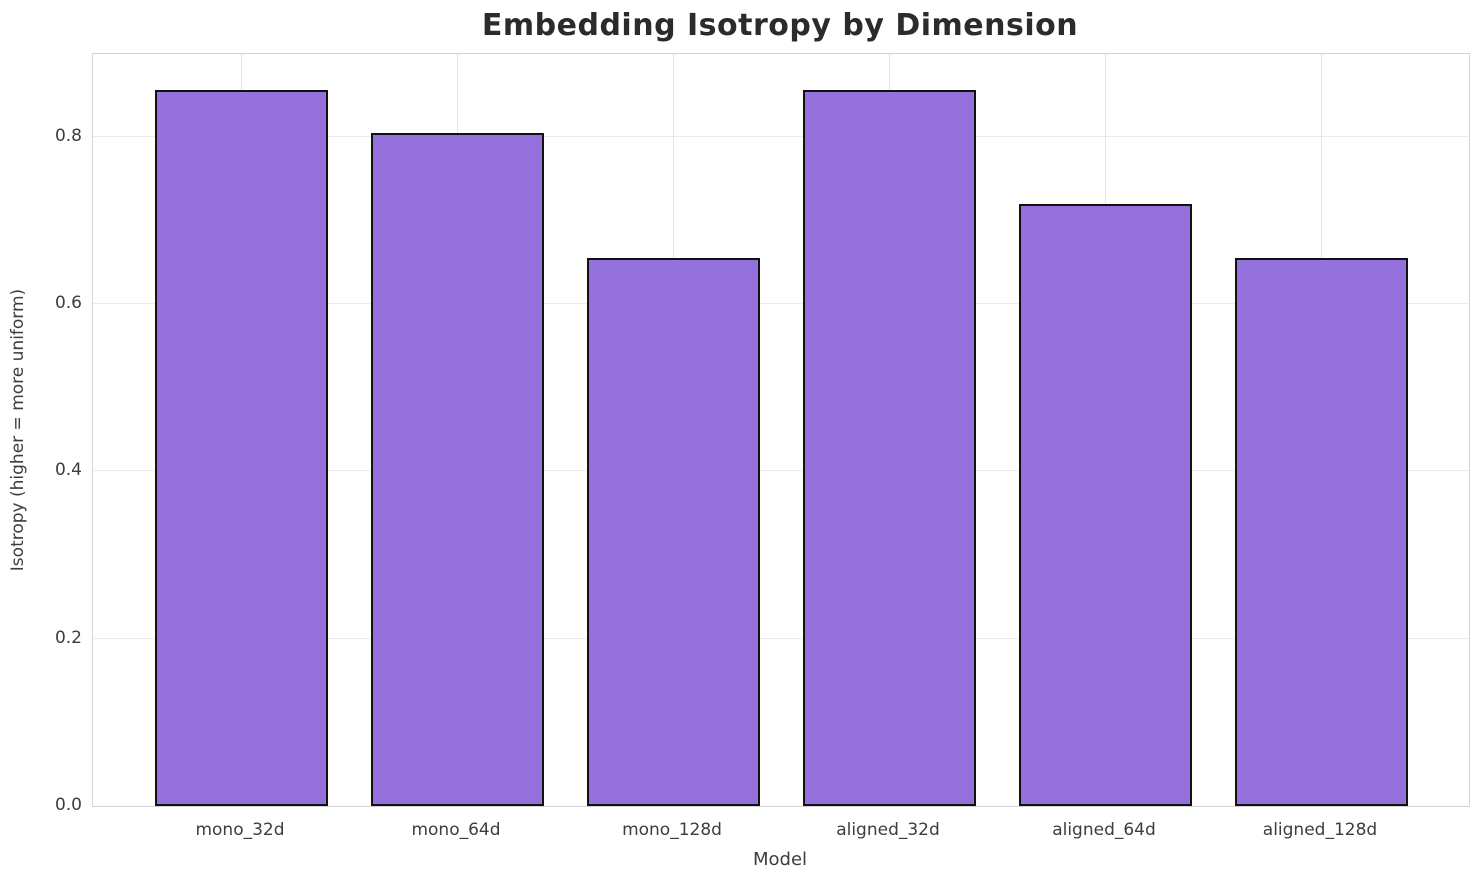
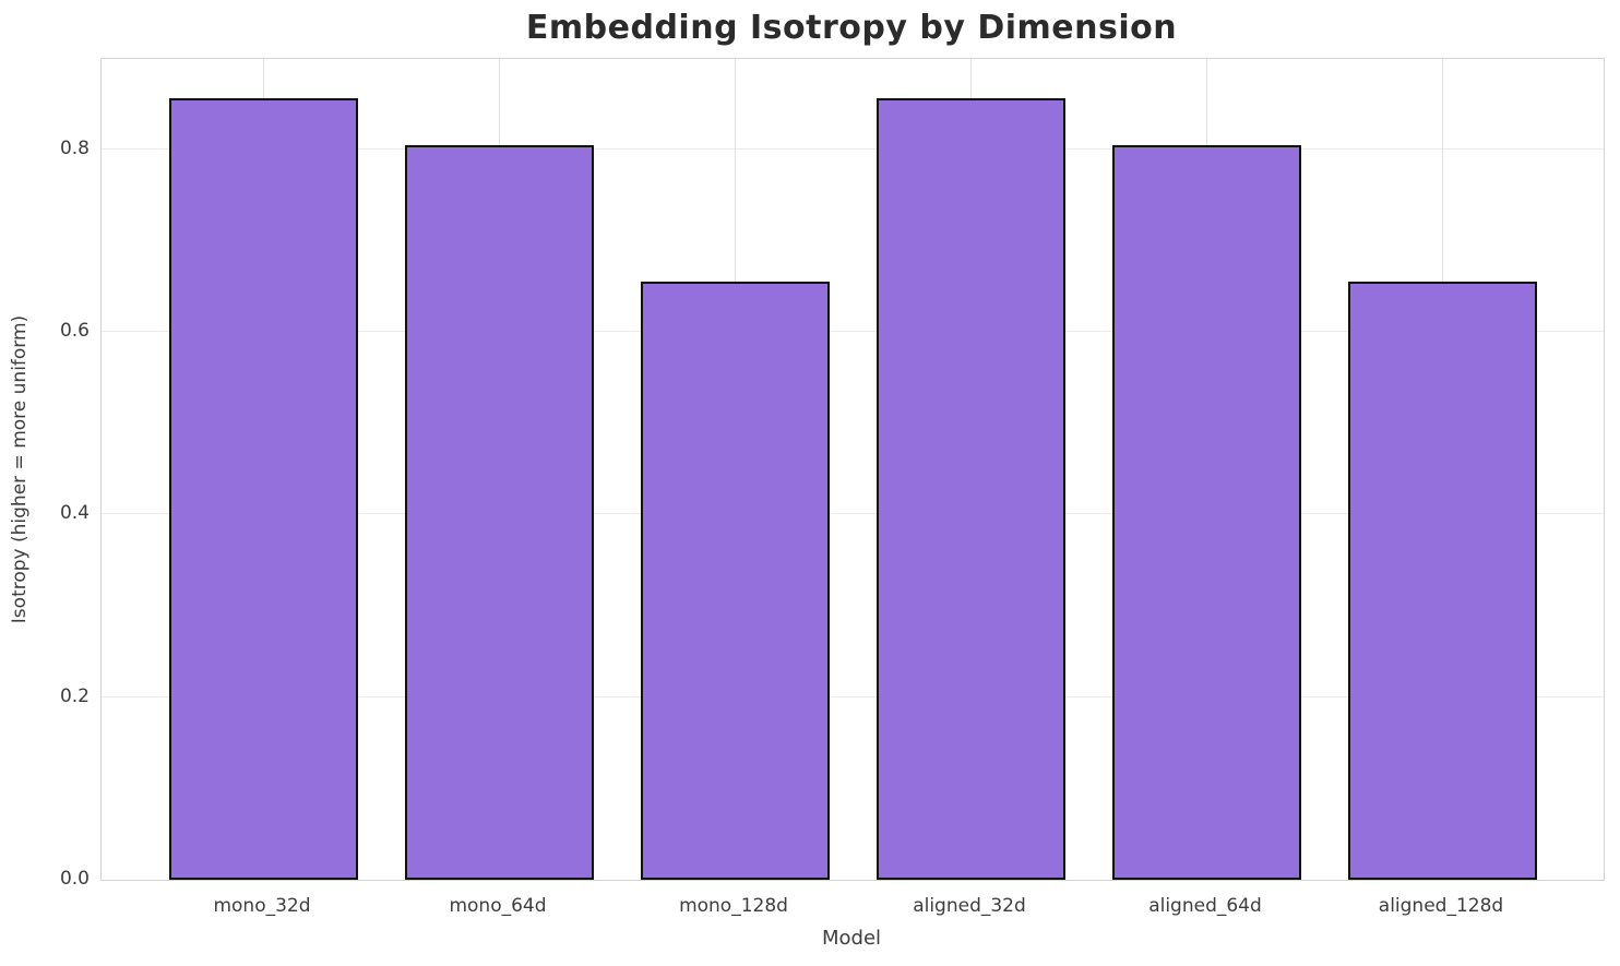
aligned_64d: 0.72 -> 0.81
